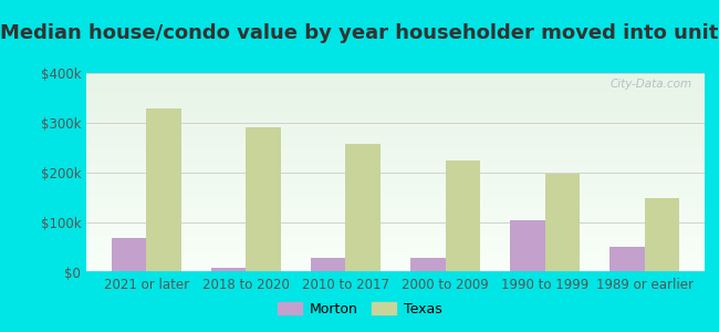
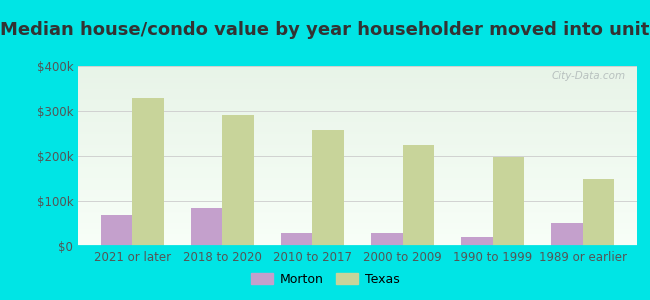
Morton/2018 to 2020: $10k -> $85k
Morton/1990 to 1999: $105k -> $20k
